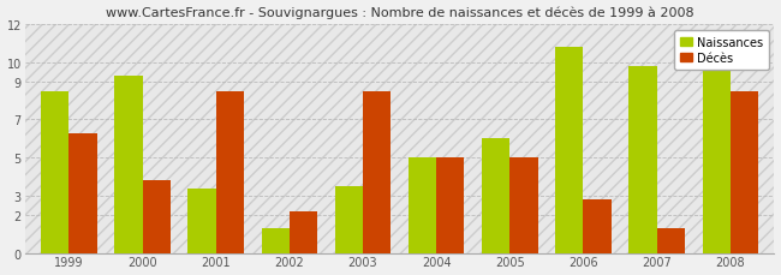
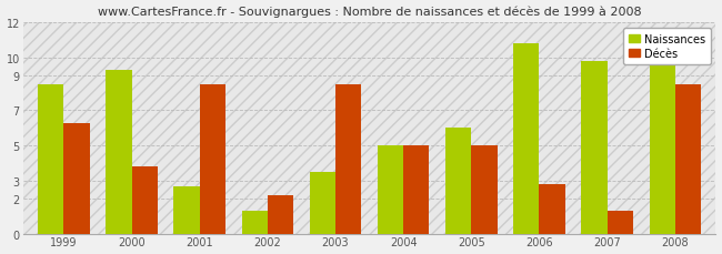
Naissances/2001: 3.4 -> 2.7
